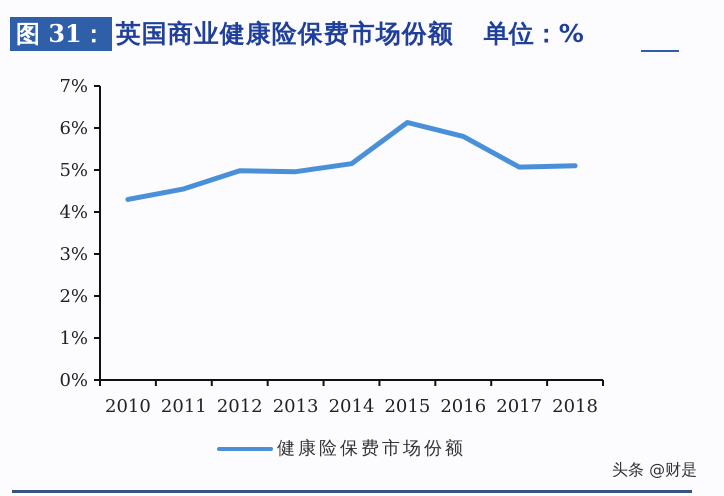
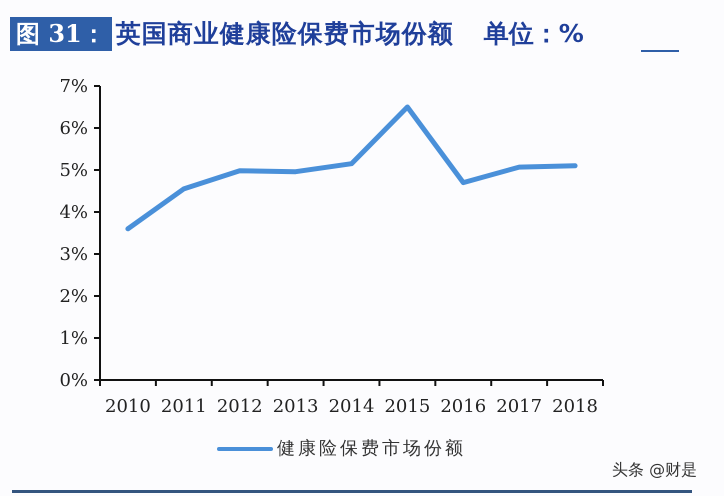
2010: 4.3% -> 3.6%
2015: 6.1% -> 6.5%
2016: 5.8% -> 4.7%
